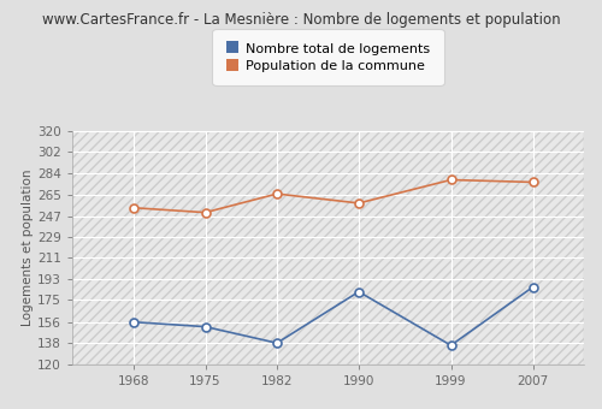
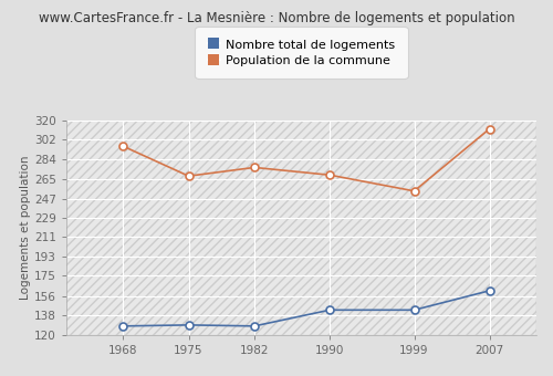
Nombre total de logements/1968: 156 -> 128
Population de la commune/1968: 254 -> 296
Nombre total de logements/1975: 152 -> 129
Population de la commune/1975: 250 -> 268
Nombre total de logements/1982: 138 -> 128
Population de la commune/1982: 266 -> 276
Nombre total de logements/1990: 182 -> 143
Population de la commune/1990: 258 -> 269
Nombre total de logements/1999: 136 -> 143
Population de la commune/1999: 278 -> 254
Nombre total de logements/2007: 186 -> 161
Population de la commune/2007: 276 -> 312
